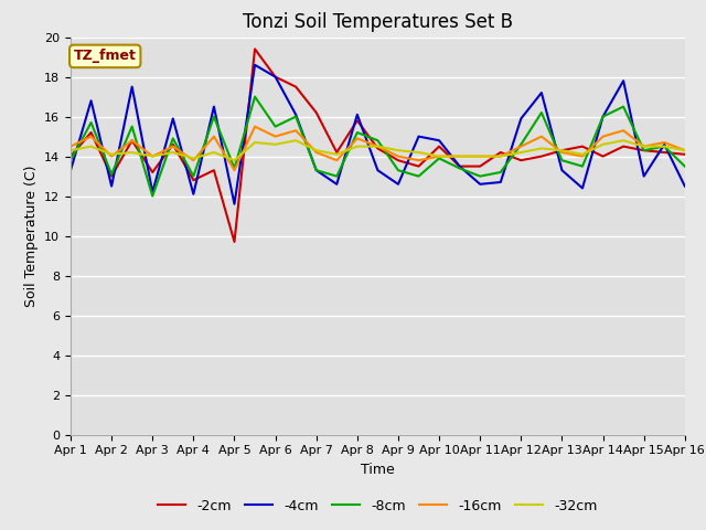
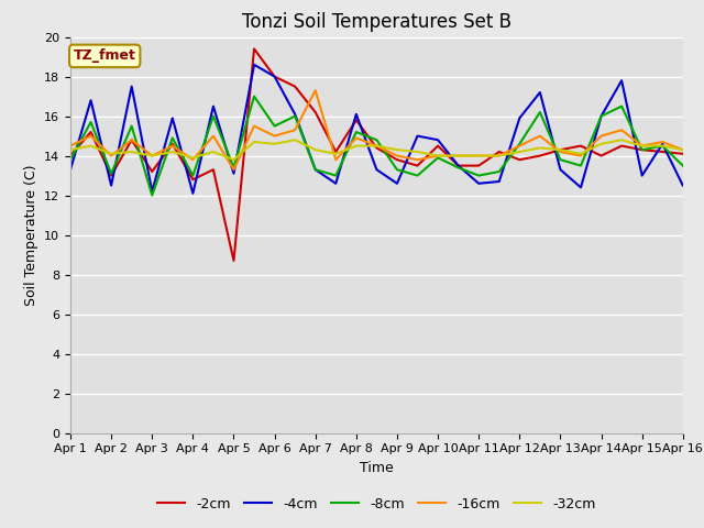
-2cm/Apr 5: 9.7 -> 8.7
-4cm/Apr 5: 11.6 -> 13.1
-16cm/Apr 7: 14.2 -> 17.3
